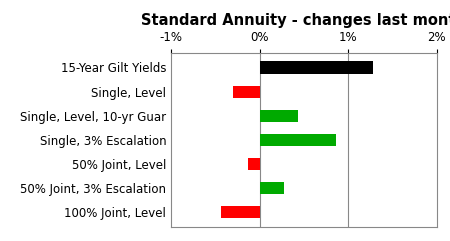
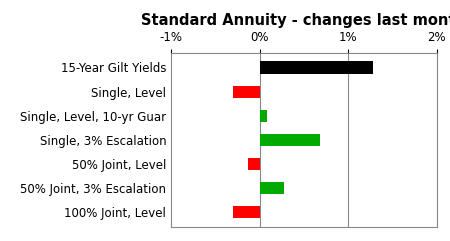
Single, Level, 10-yr Guar: 0.44% -> 0.09%
Single, 3% Escalation: 0.86% -> 0.68%
100% Joint, Level: -0.44% -> -0.30%
